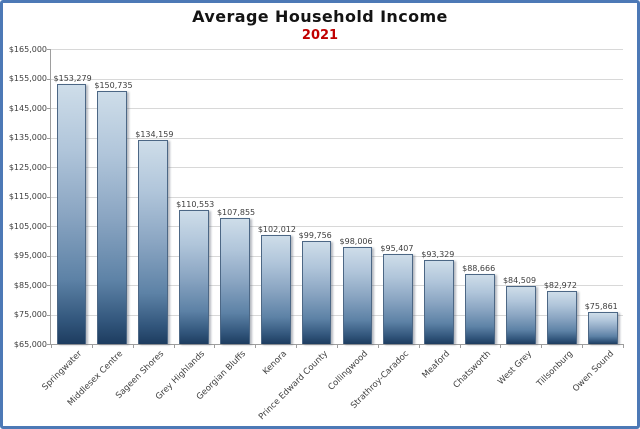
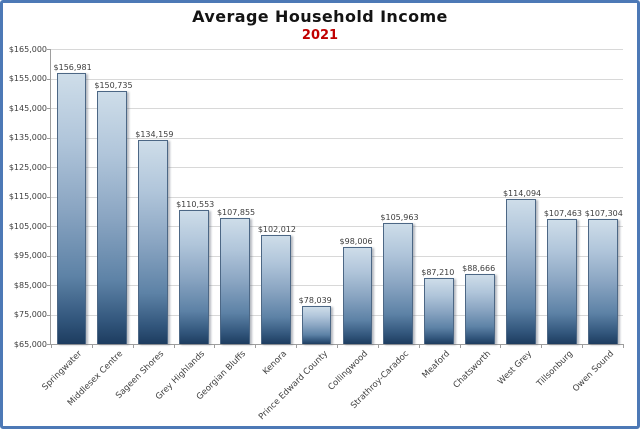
Springwater: $153,279 -> $156,981
Prince Edward County: $99,756 -> $78,039
Strathroy-Caradoc: $95,407 -> $105,963
Meaford: $93,329 -> $87,210
West Grey: $84,509 -> $114,094
Tillsonburg: $82,972 -> $107,463
Owen Sound: $75,861 -> $107,304
